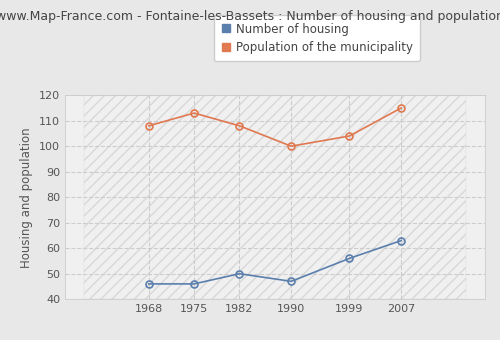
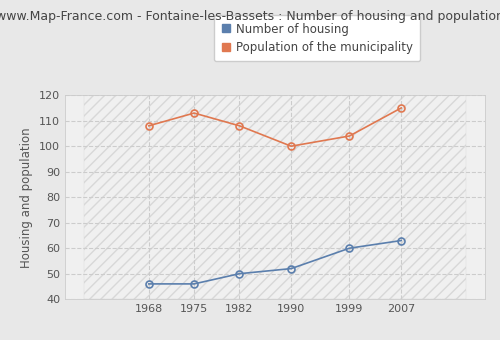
Number of housing/1990: 47 -> 52
Number of housing/1999: 56 -> 60
